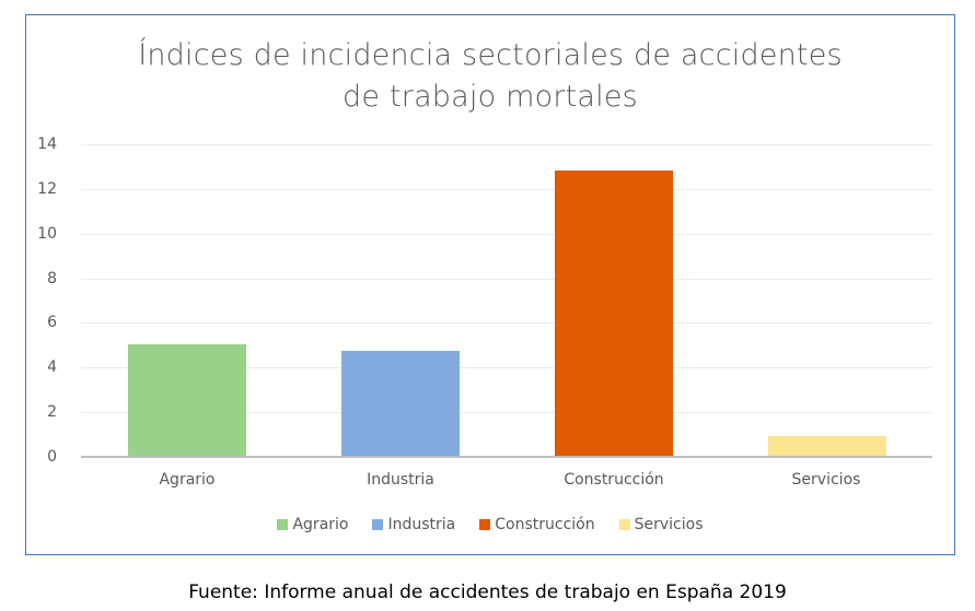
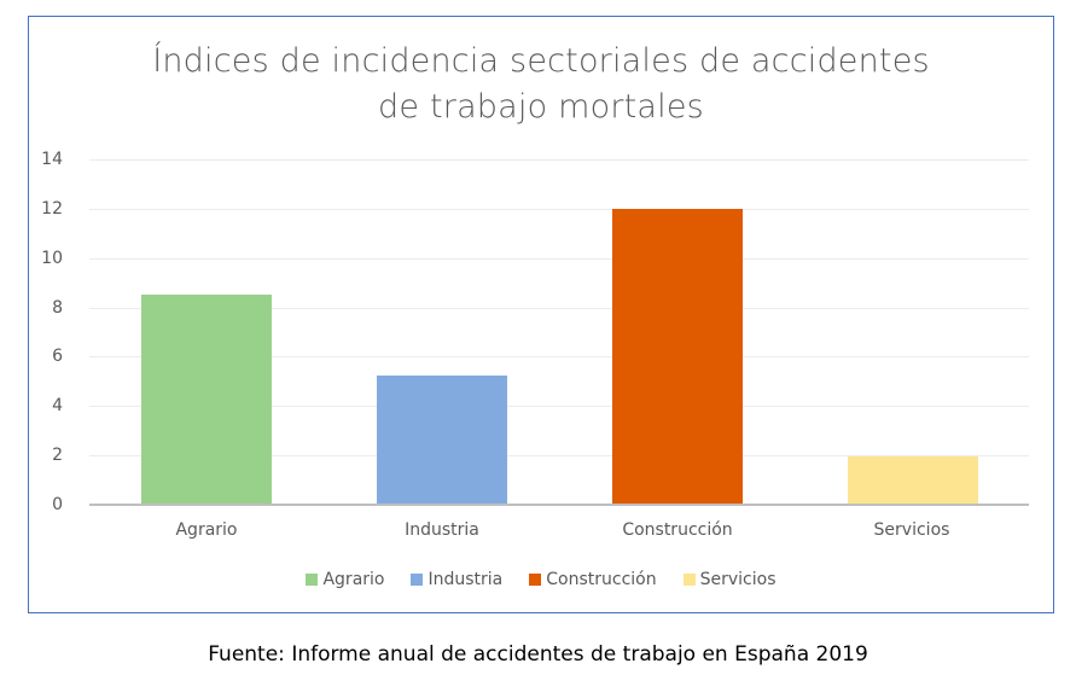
Agrario: 5.0 -> 8.5
Industria: 4.7 -> 5.2
Construcción: 12.8 -> 12.0
Servicios: 0.9 -> 1.9
